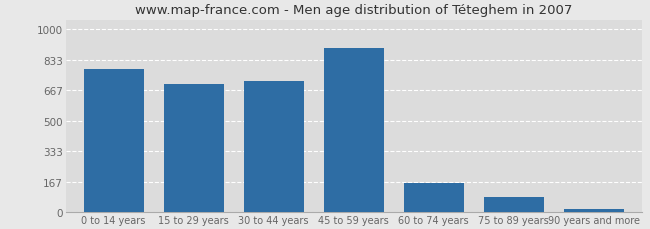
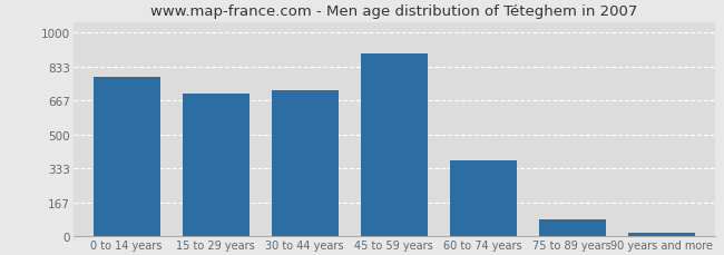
60 to 74 years: 160 -> 380
